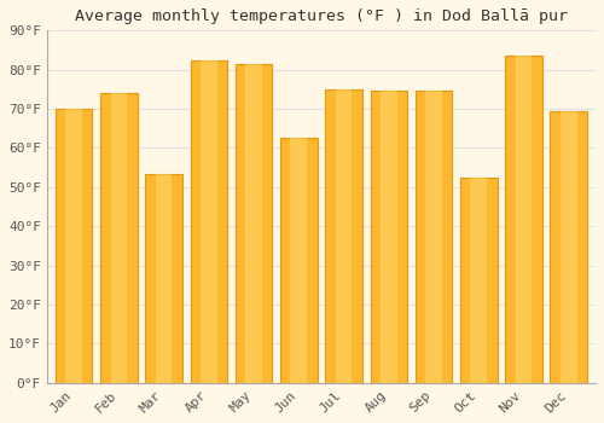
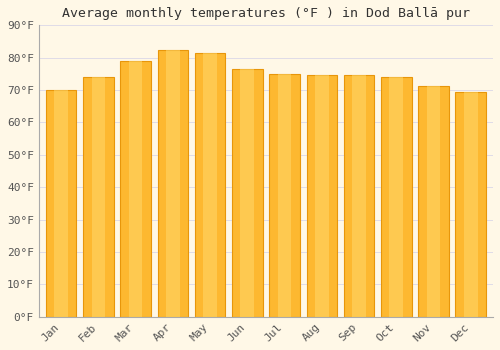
Mar: 53.5°F -> 79.0°F
Jun: 62.5°F -> 76.6°F
Oct: 52.5°F -> 74.1°F
Nov: 83.5°F -> 71.2°F
